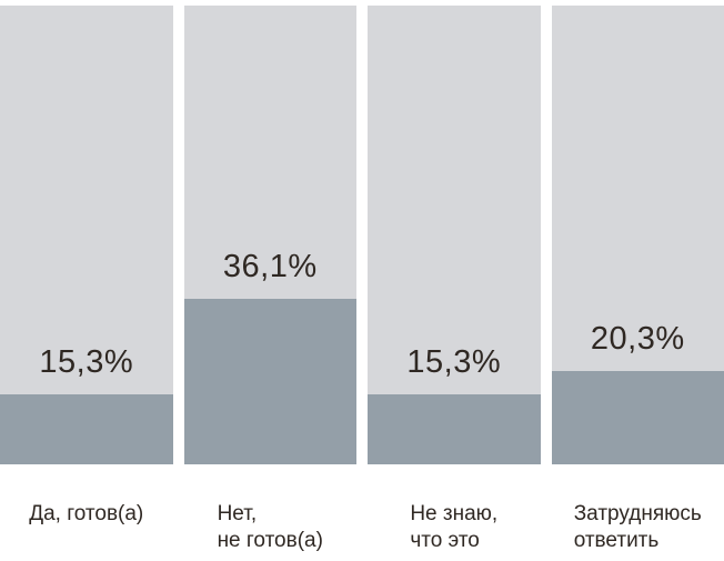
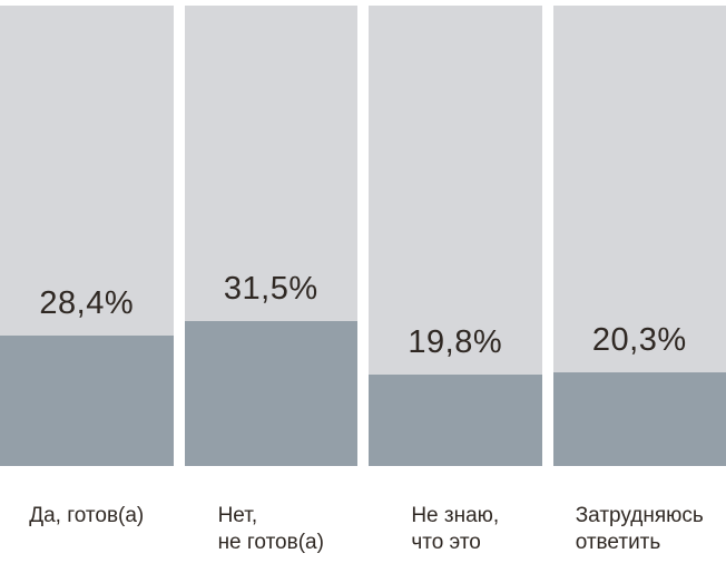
Да, готов(а): 15,3% -> 28,4%
Нет, не готов(а): 36,1% -> 31,5%
Не знаю, что это: 15,3% -> 19,8%
